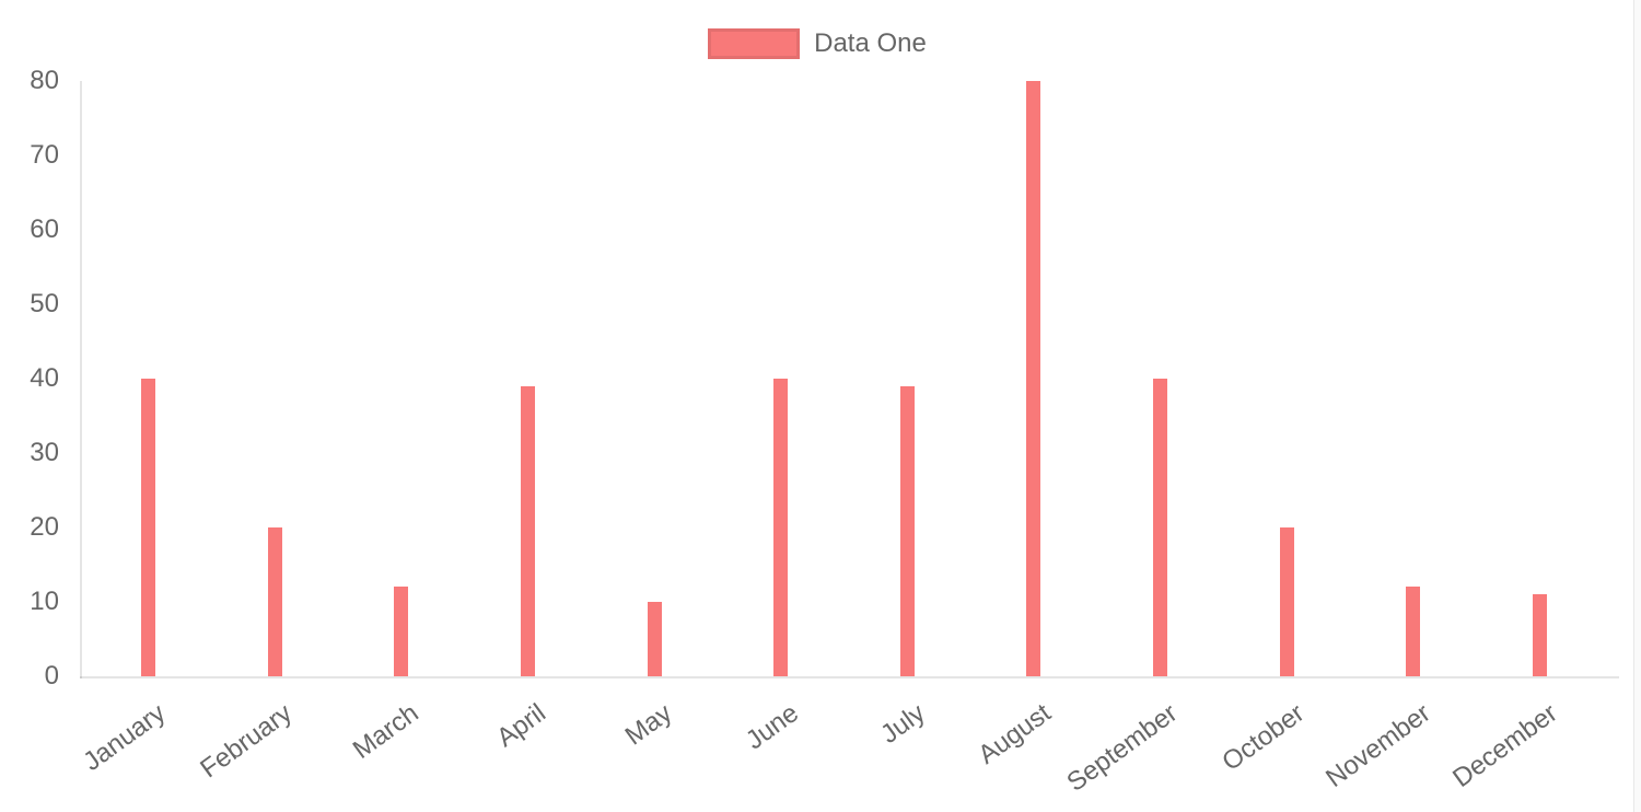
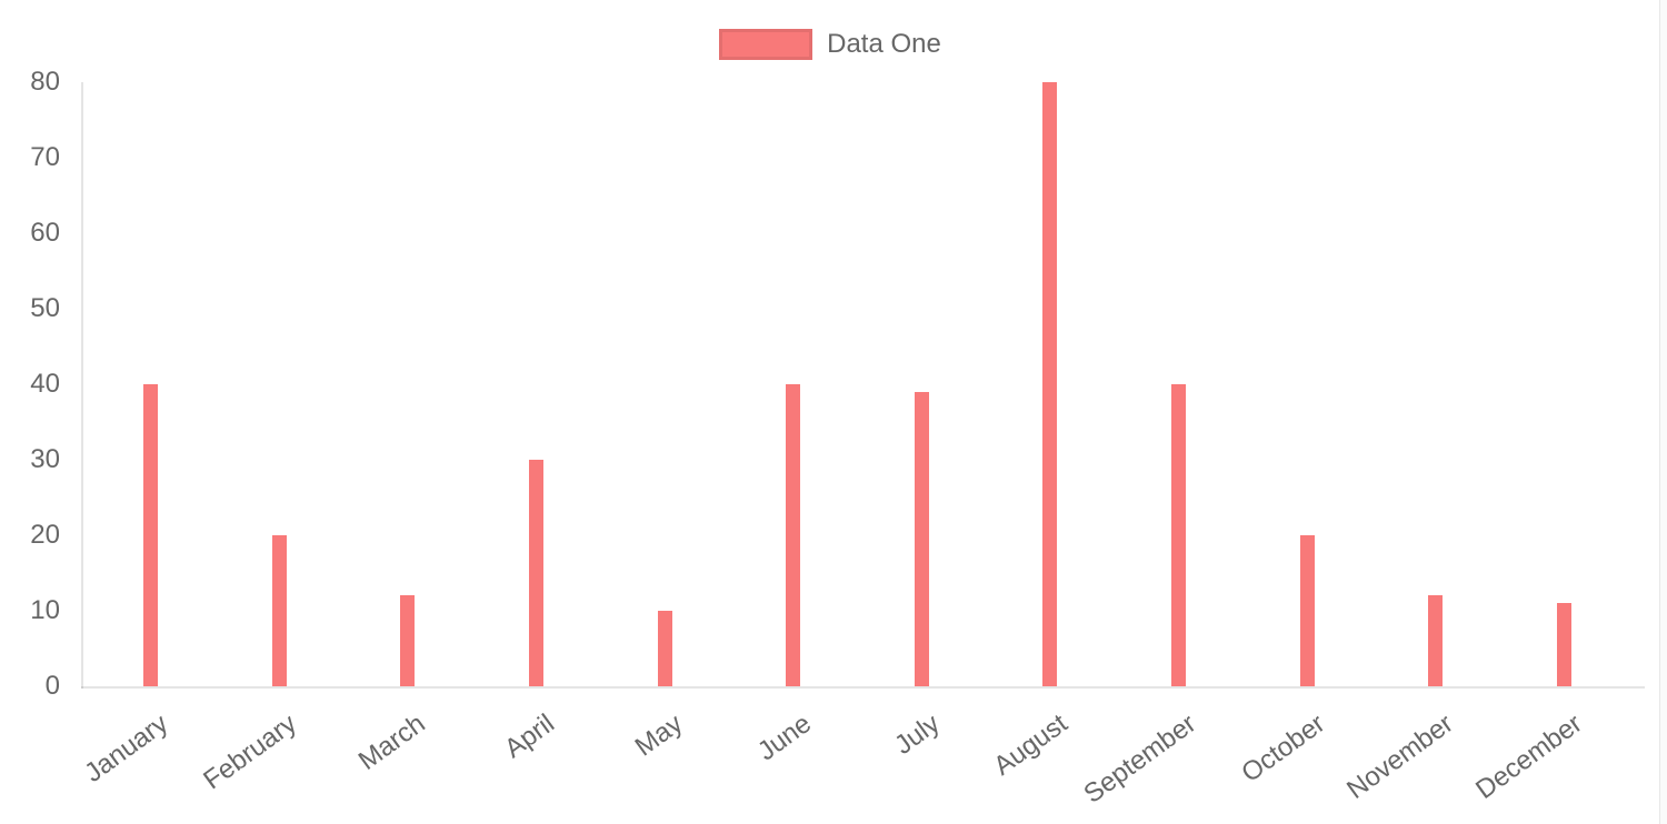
April: 39 -> 30
